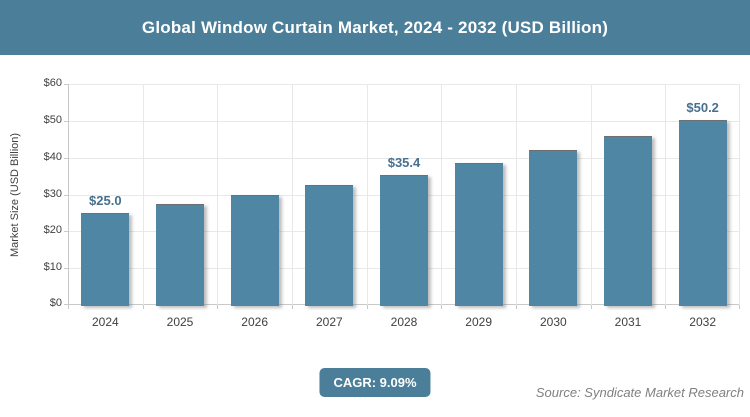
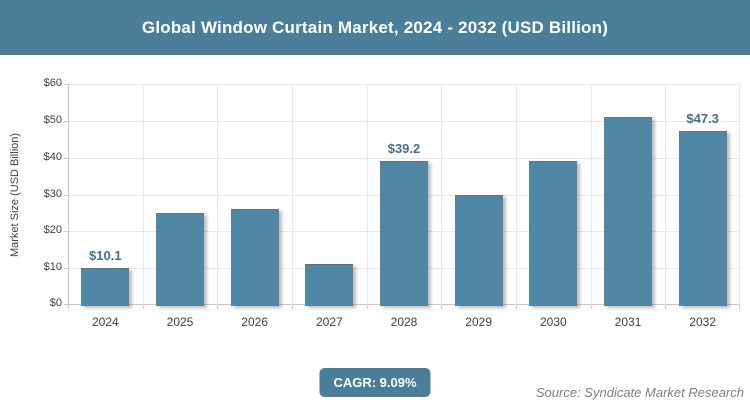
2024: $25.0 -> $10.1
2025: $27 -> $25
2026: $30 -> $26
2027: $32 -> $11
2028: $35.4 -> $39.2
2029: $39 -> $30
2030: $42 -> $39
2031: $46 -> $51
2032: $50.2 -> $47.3
